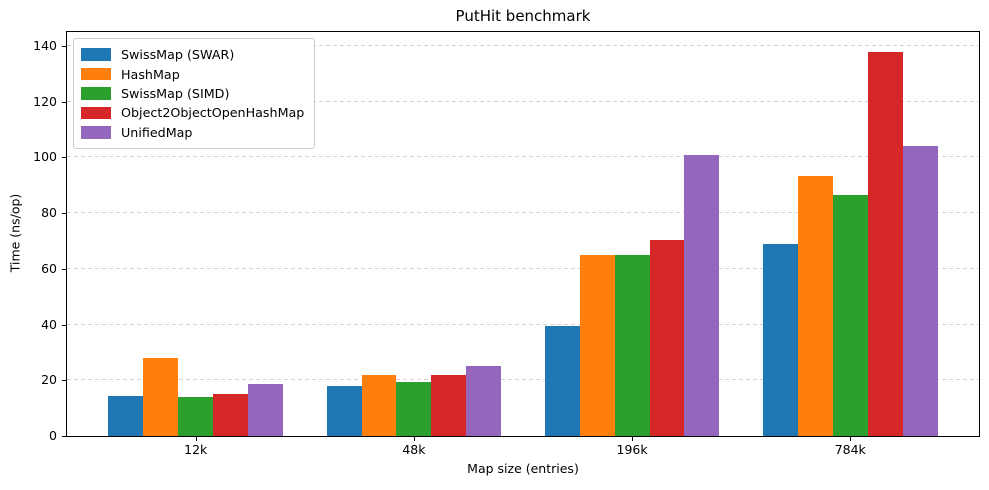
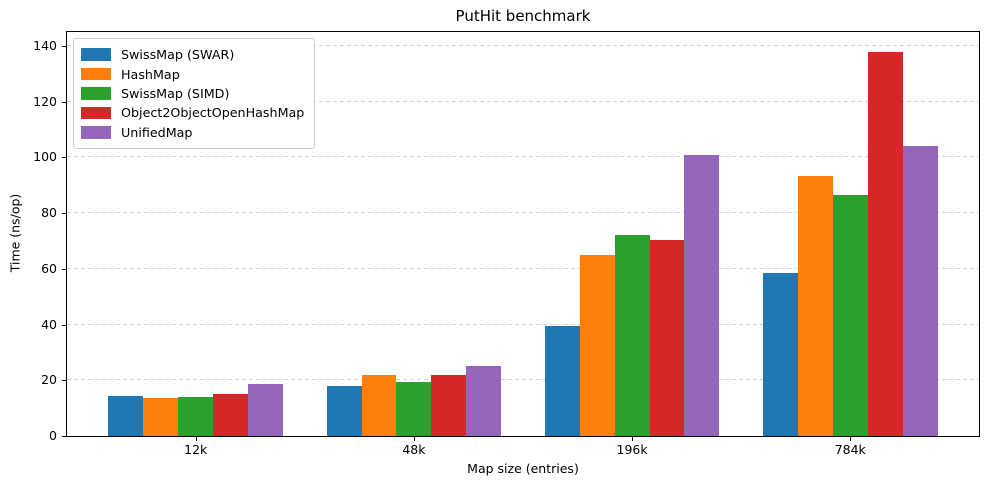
HashMap/12k: 28 -> 14
SwissMap (SIMD)/196k: 65 -> 72
SwissMap (SWAR)/784k: 69 -> 58
